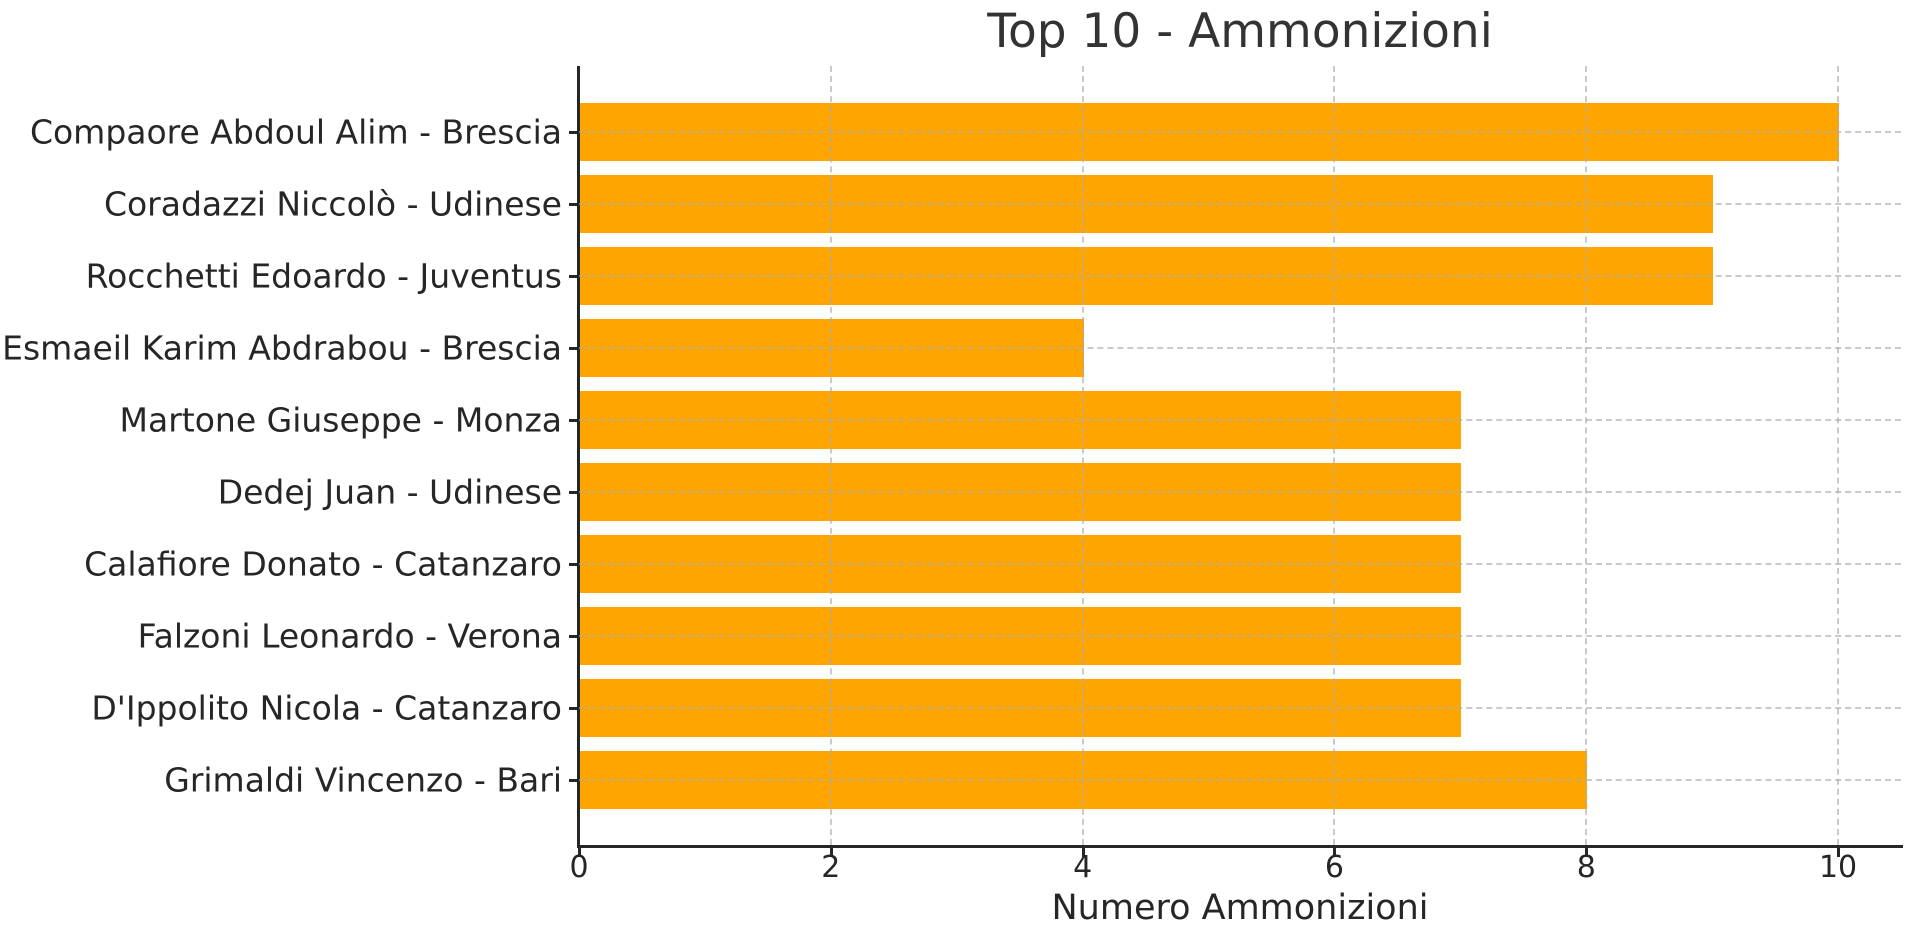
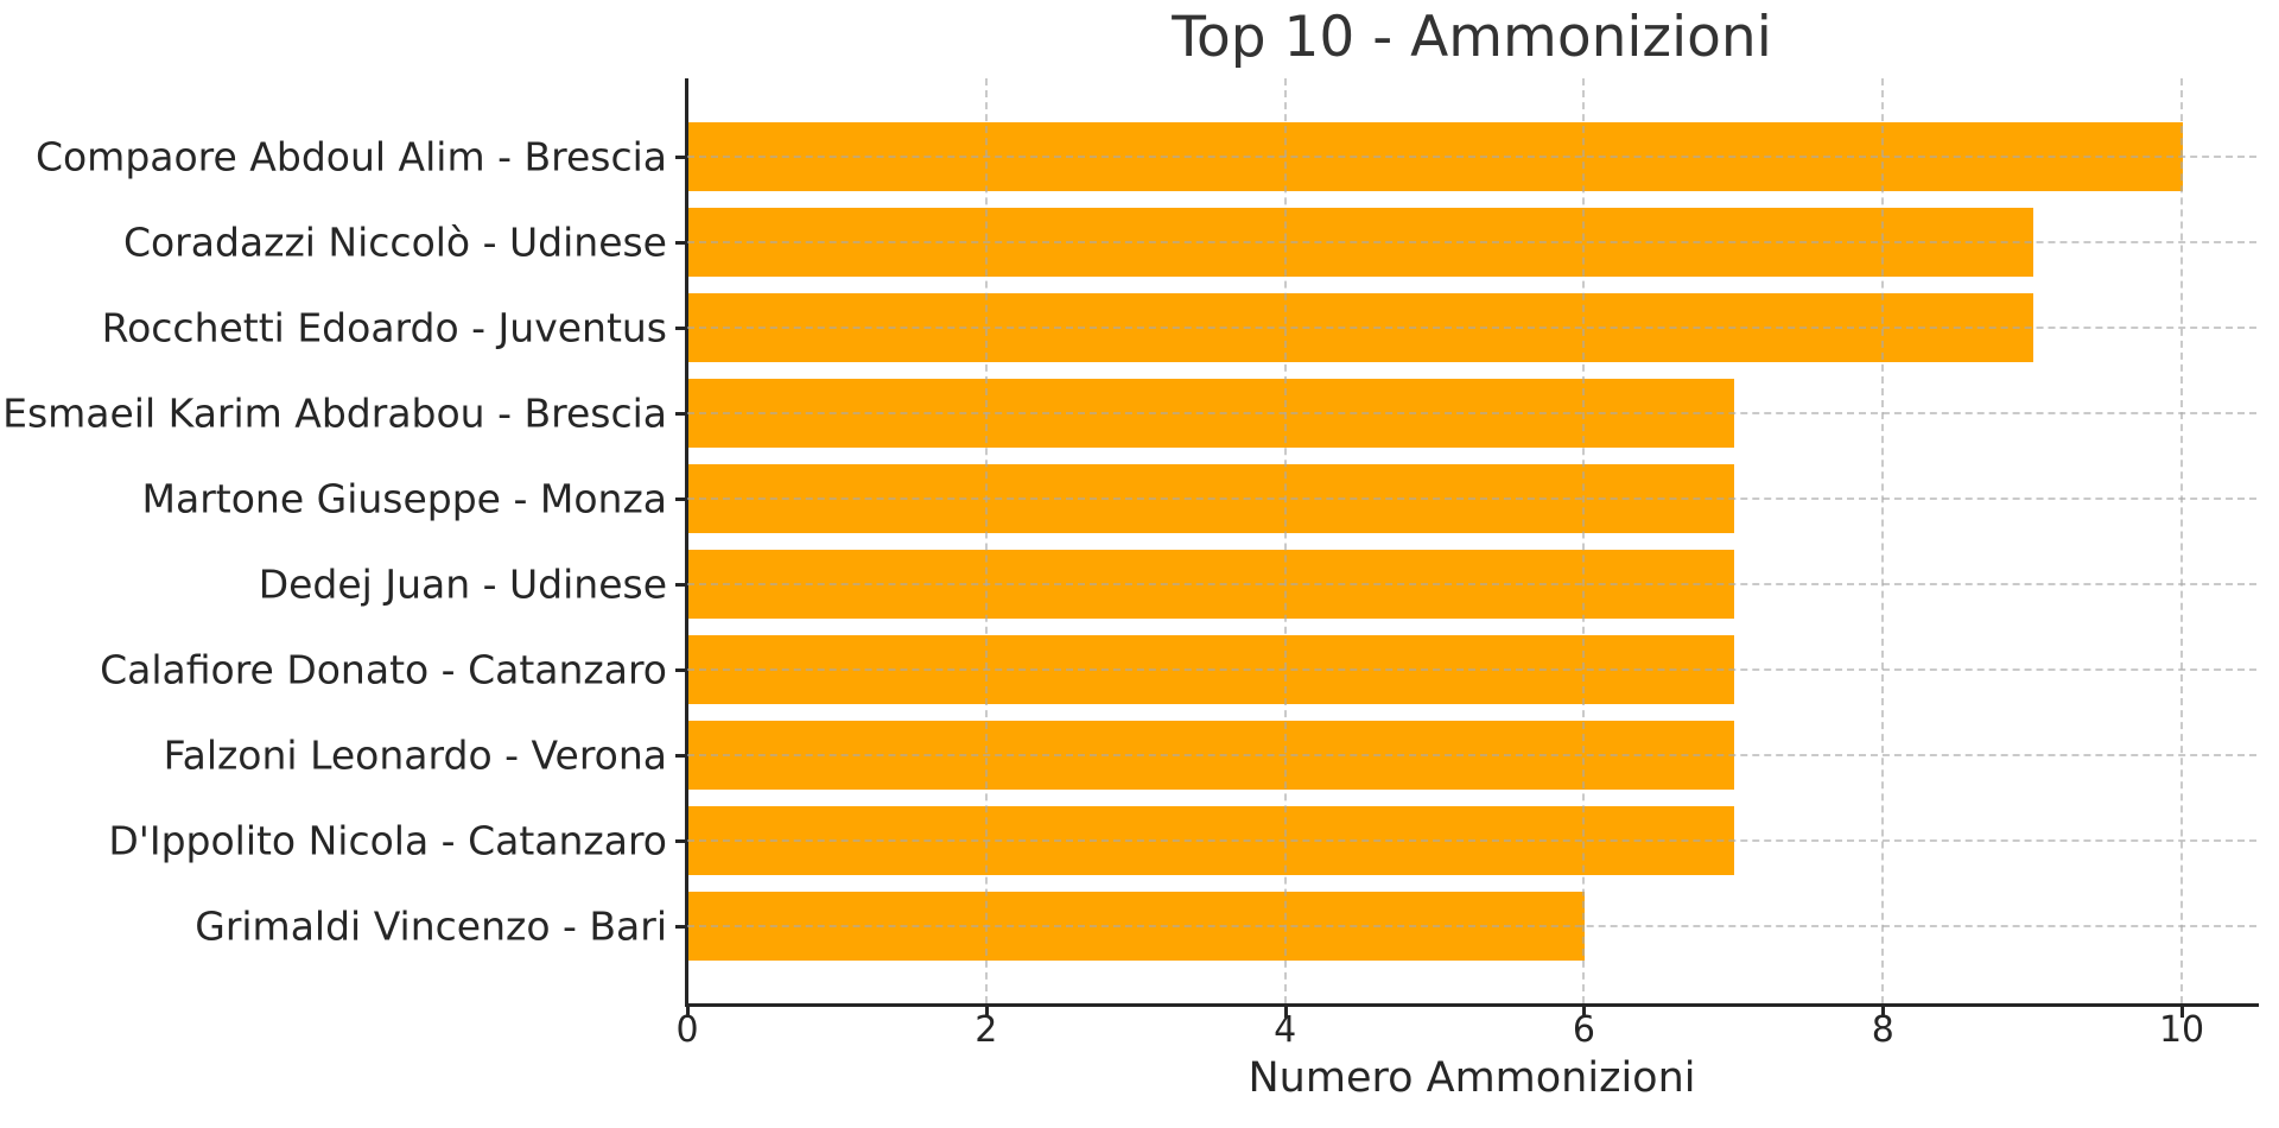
Esmaeil Karim Abdrabou - Brescia: 4 -> 7
Grimaldi Vincenzo - Bari: 8 -> 6
